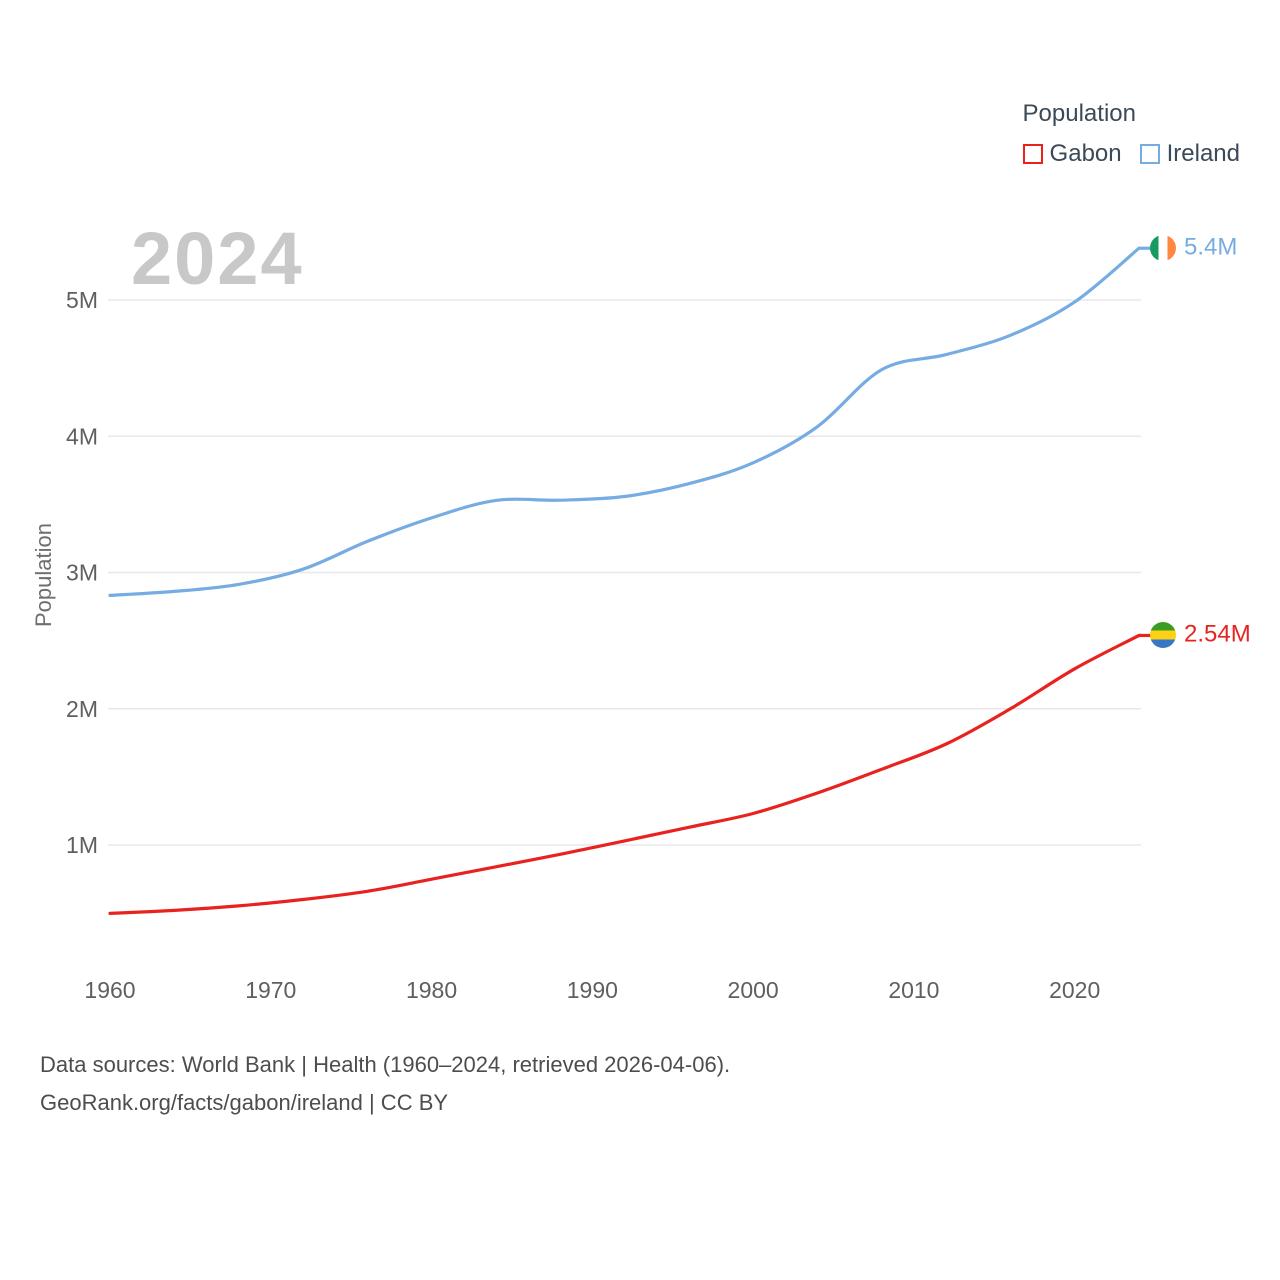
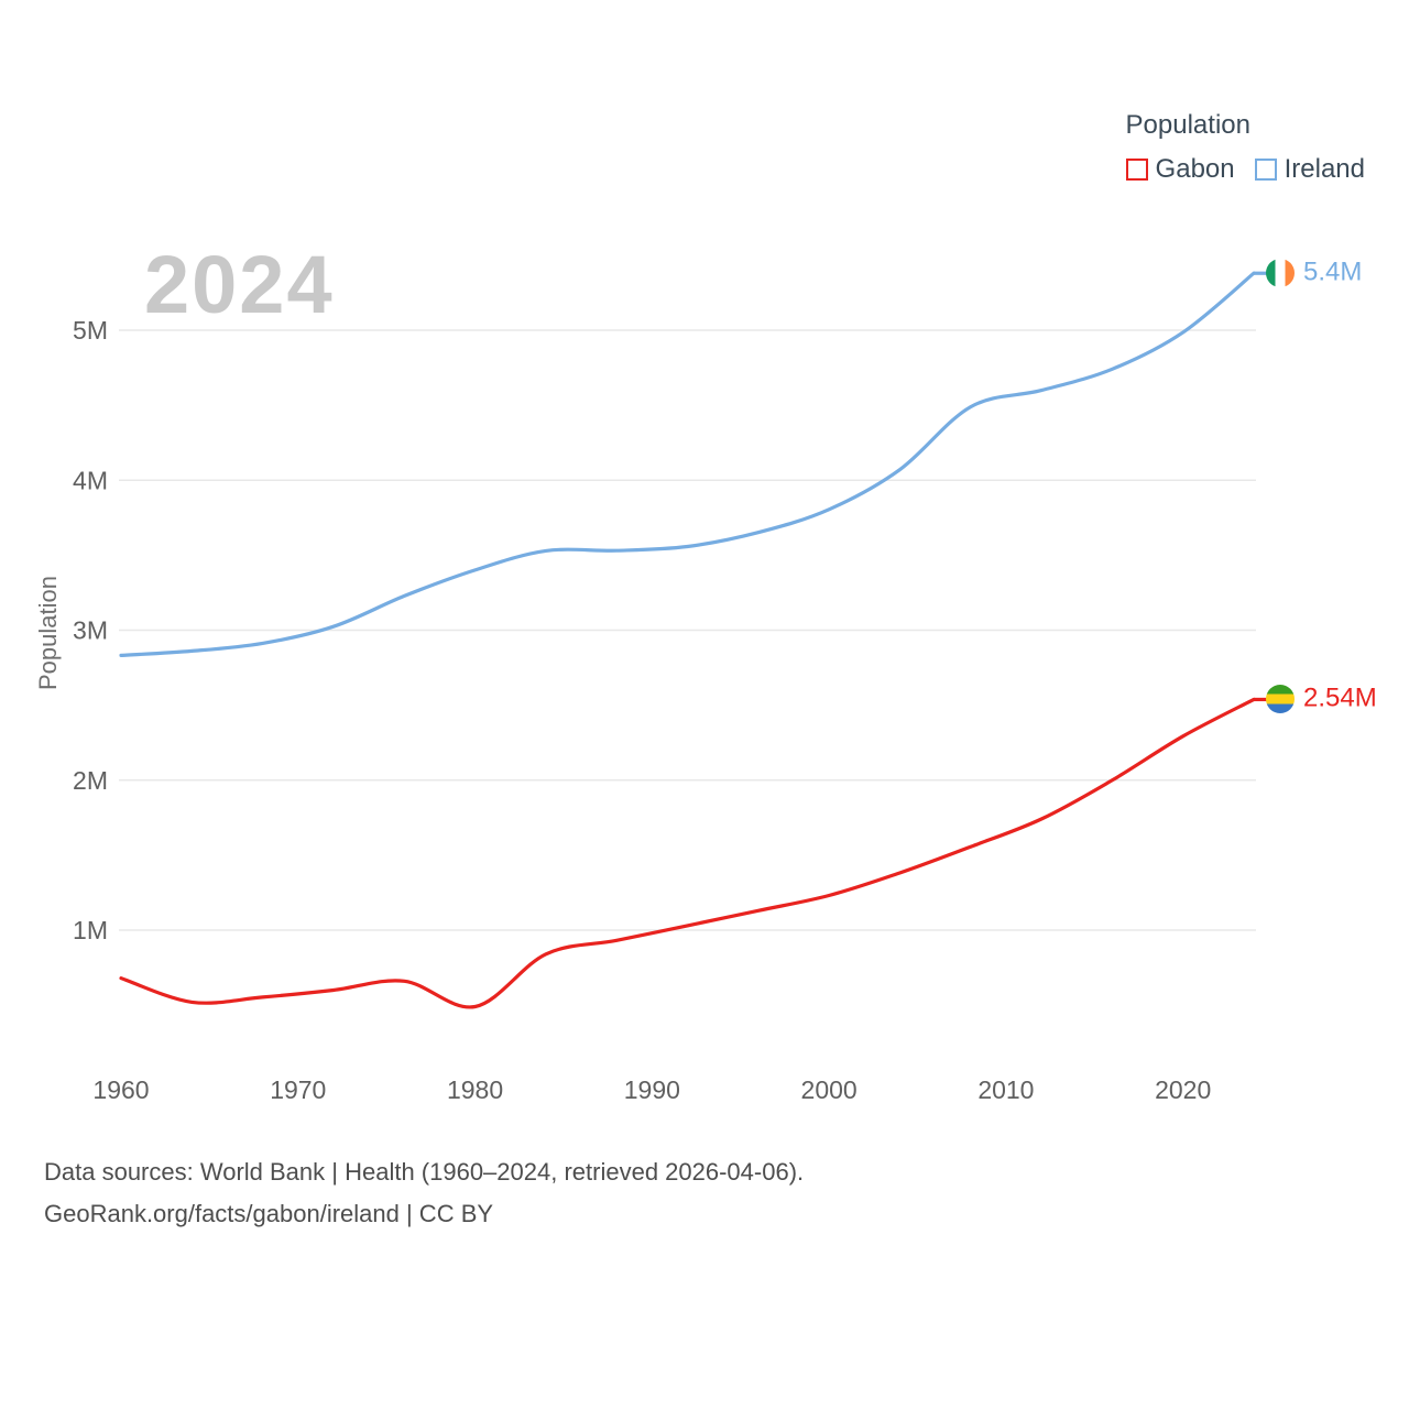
Gabon/1960: 0.50M -> 0.68M
Gabon/1980: 0.75M -> 0.49M
